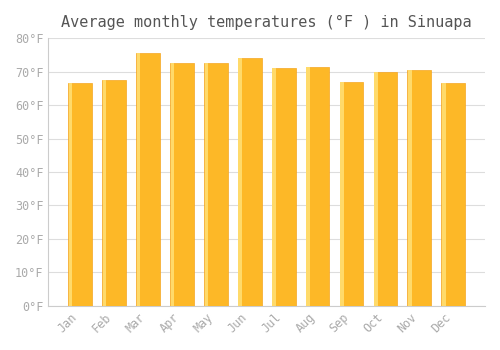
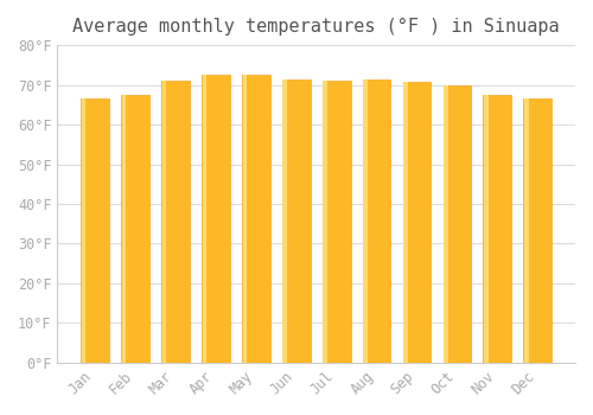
Mar: 75.5°F -> 71.0°F
Jun: 74.0°F -> 71.5°F
Sep: 67.0°F -> 70.8°F
Nov: 70.5°F -> 67.5°F
